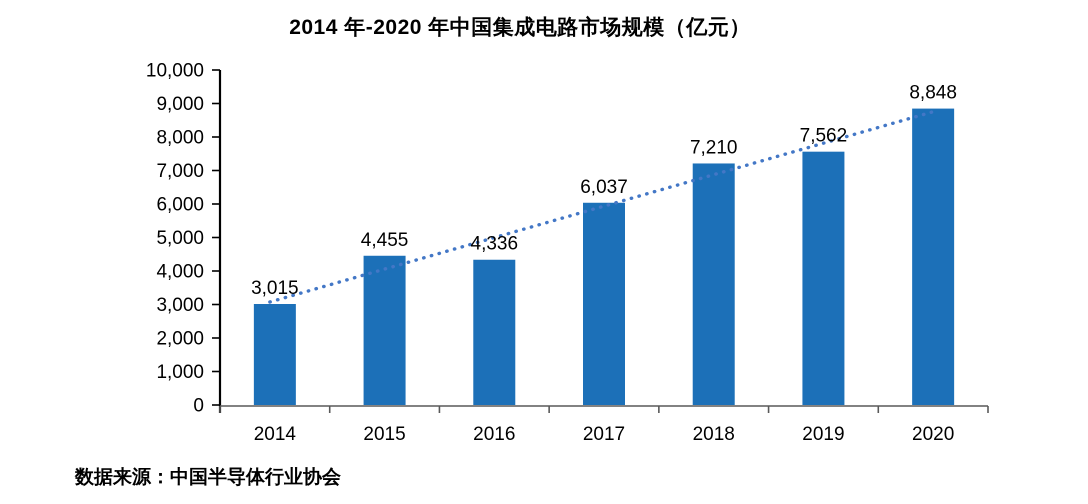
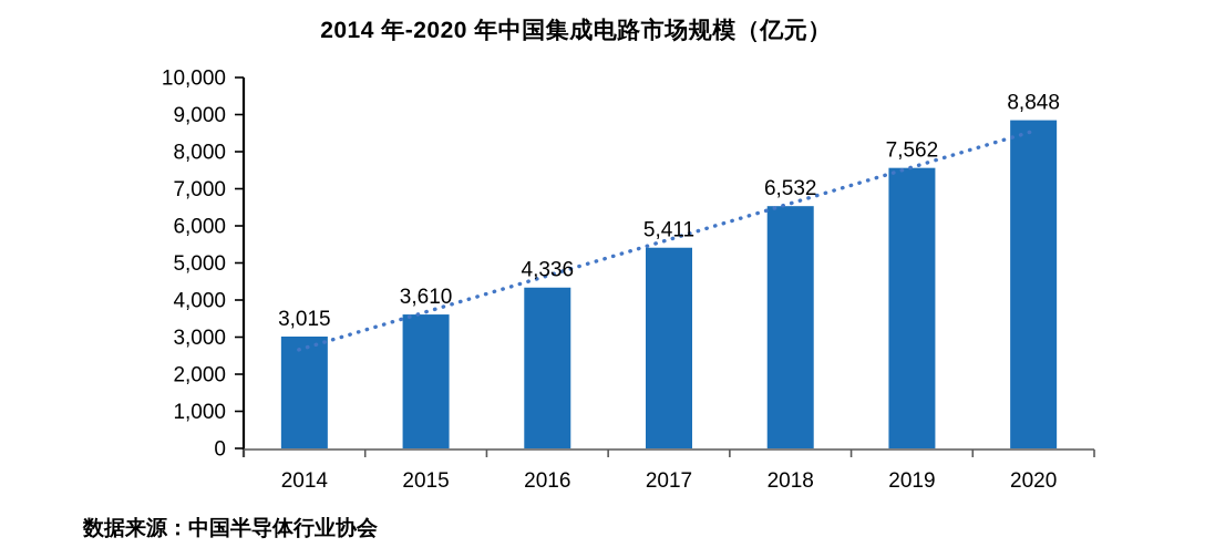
2015: 4,455 -> 3,610
2017: 6,037 -> 5,411
2018: 7,210 -> 6,532
